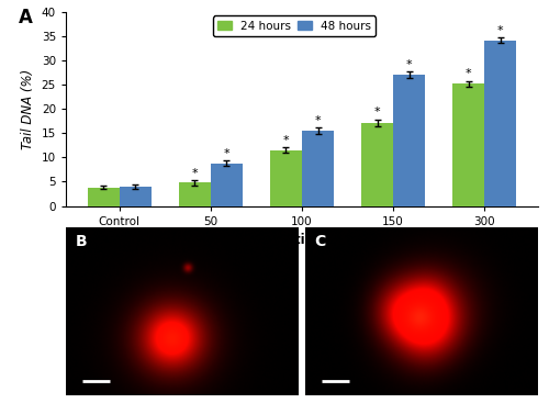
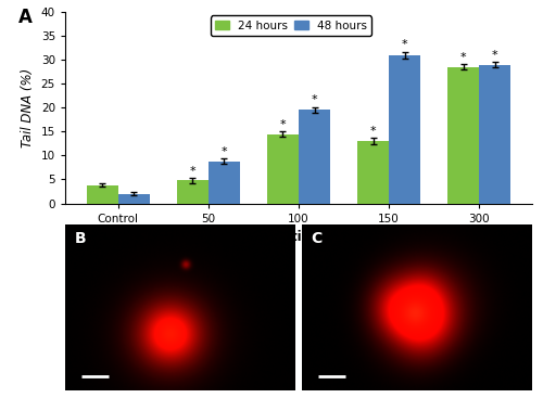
48 hours/Control: 4.0 -> 2.0
24 hours/100: 11.5 -> 14.5
48 hours/100: 15.5 -> 19.5
24 hours/150: 17.2 -> 13.0
48 hours/150: 27.0 -> 31.0
24 hours/300: 25.2 -> 28.5
48 hours/300: 34.2 -> 29.0
